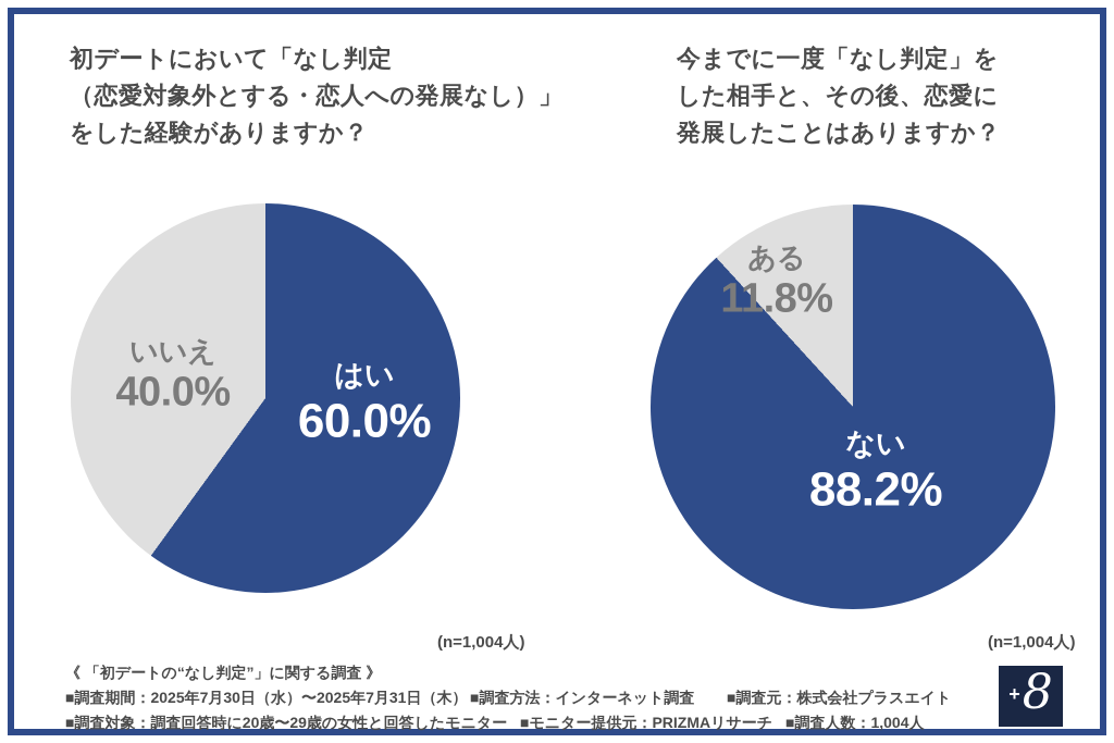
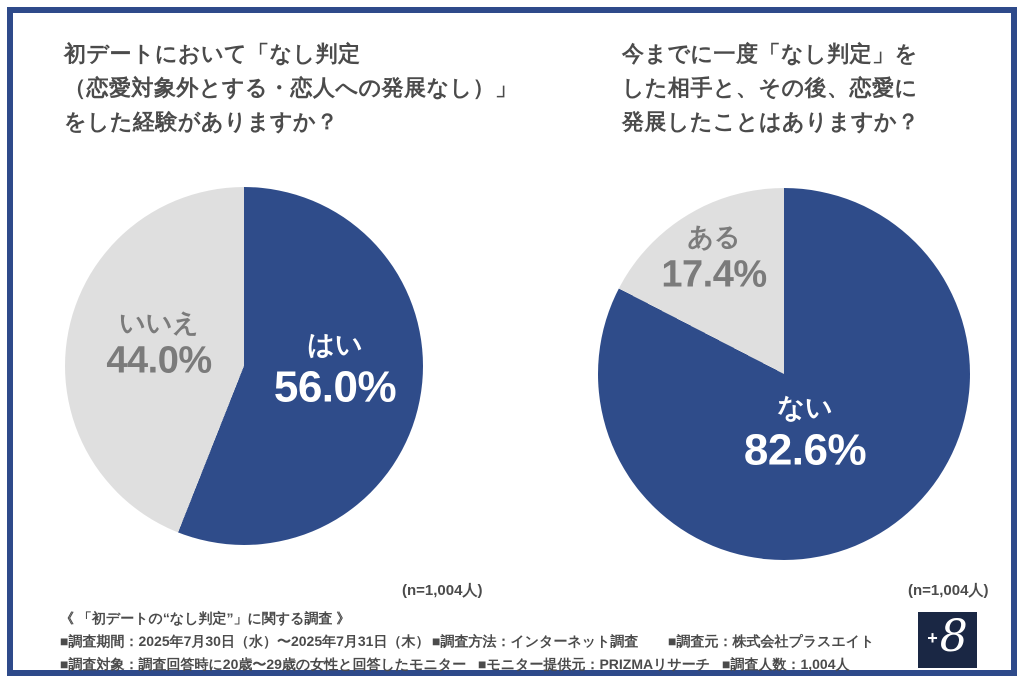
初デートにおいて「なし判定（恋愛対象外とする・恋人への発展なし）」をした経験がありますか？/はい: 60.0% -> 56.0%
初デートにおいて「なし判定（恋愛対象外とする・恋人への発展なし）」をした経験がありますか？/いいえ: 40.0% -> 44.0%
今までに一度「なし判定」をした相手と、その後、恋愛に発展したことはありますか？/ない: 88.2% -> 82.6%
今までに一度「なし判定」をした相手と、その後、恋愛に発展したことはありますか？/ある: 11.8% -> 17.4%
